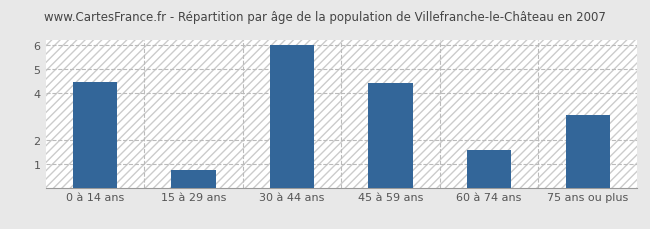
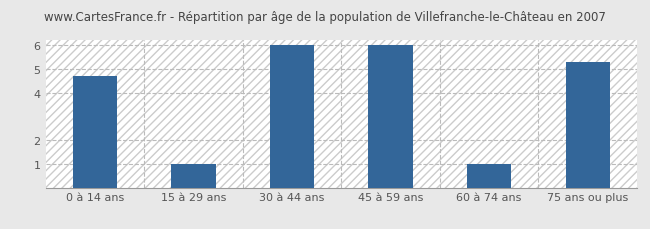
0 à 14 ans: 4.45 -> 4.70
15 à 29 ans: 0.75 -> 1.00
45 à 59 ans: 4.40 -> 6.00
60 à 74 ans: 1.60 -> 1.00
75 ans ou plus: 3.05 -> 5.27
